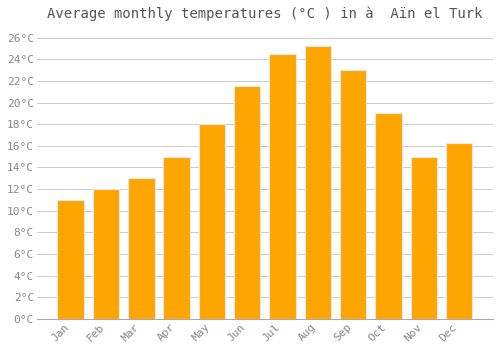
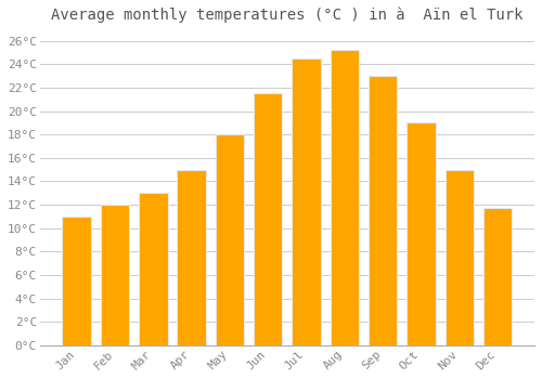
Dec: 16.3°C -> 11.7°C
